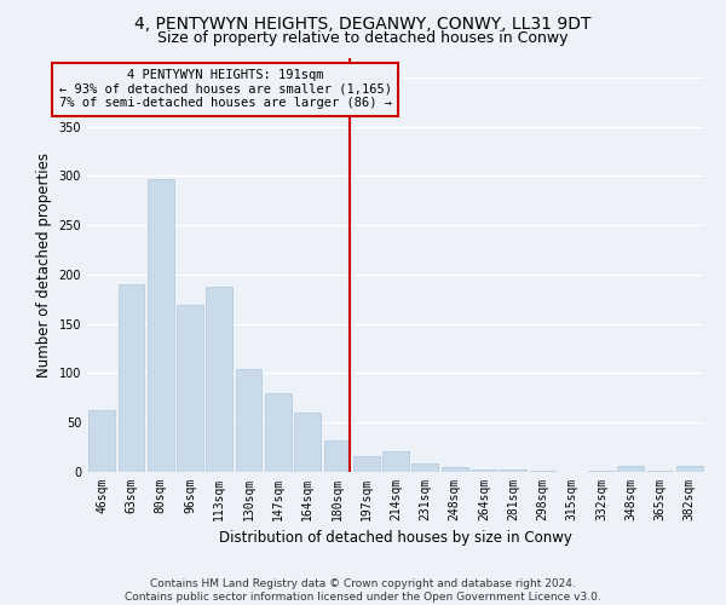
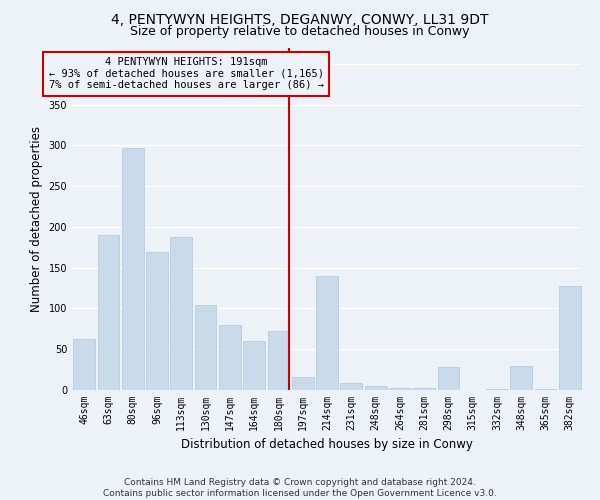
180sqm: 32 -> 72
214sqm: 21 -> 140
298sqm: 1 -> 28
348sqm: 6 -> 30
382sqm: 6 -> 128
